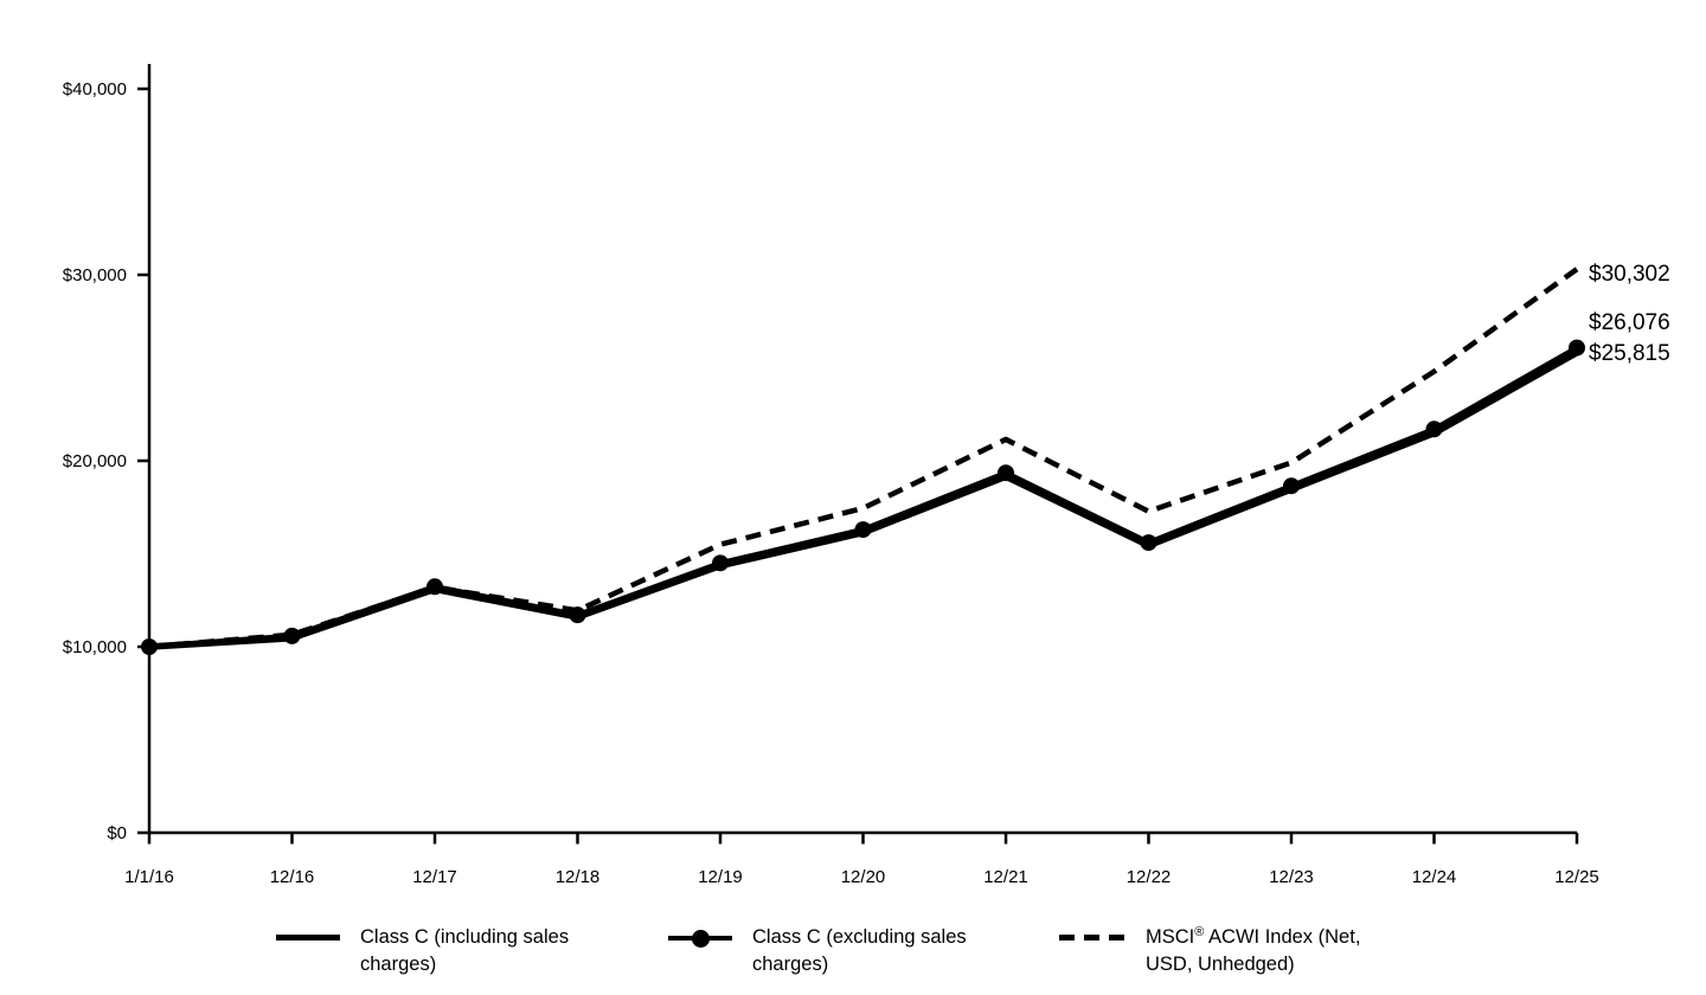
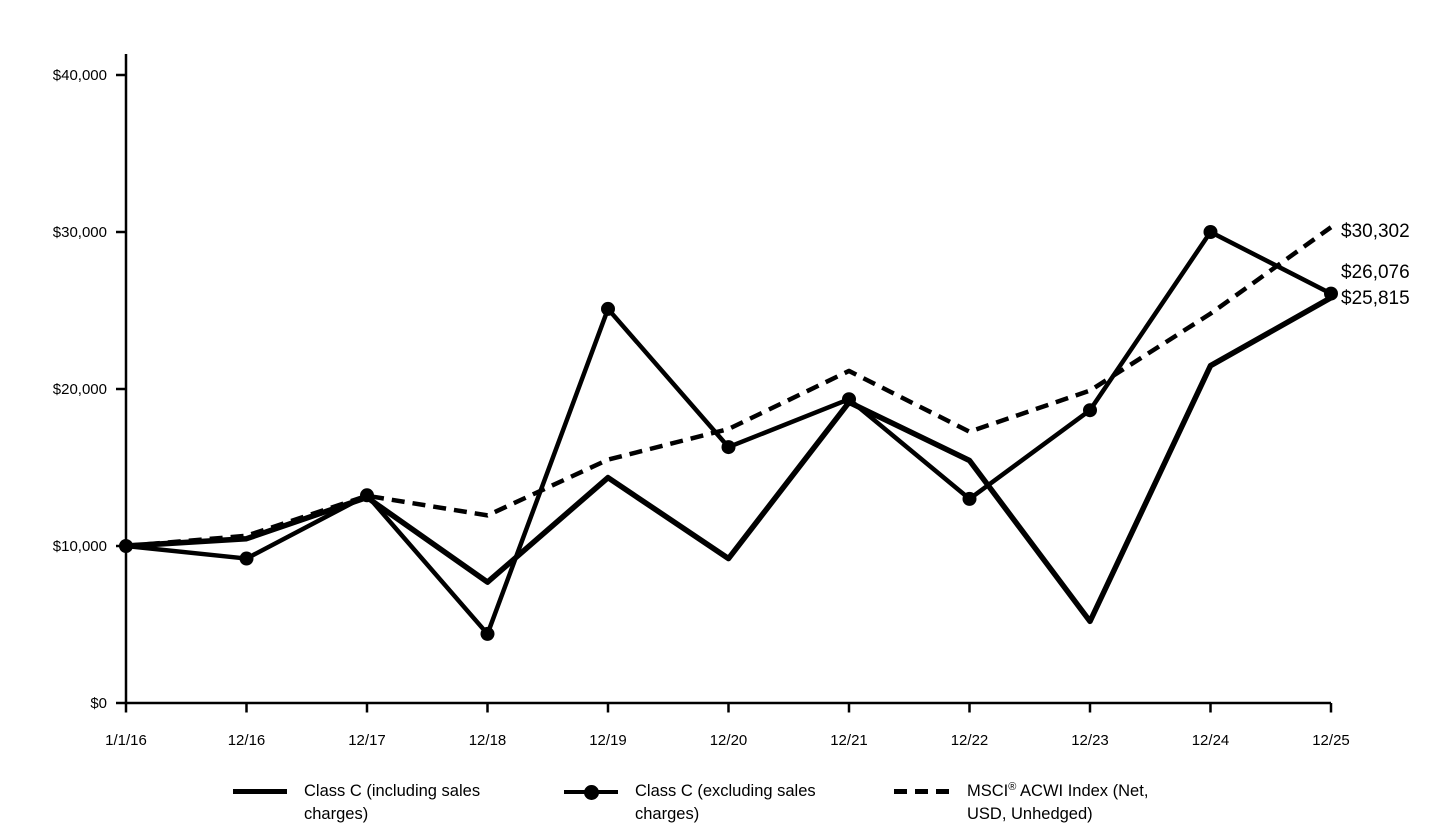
Class C (excluding sales charges)/12/16: $10600 -> $9200
Class C (including sales charges)/12/18: $11600 -> $7700
Class C (excluding sales charges)/12/18: $11700 -> $4400
Class C (excluding sales charges)/12/19: $14500 -> $25100
Class C (including sales charges)/12/20: $16100 -> $9200
Class C (excluding sales charges)/12/22: $15600 -> $13000
Class C (including sales charges)/12/23: $18500 -> $5200
Class C (excluding sales charges)/12/24: $21700 -> $30000
